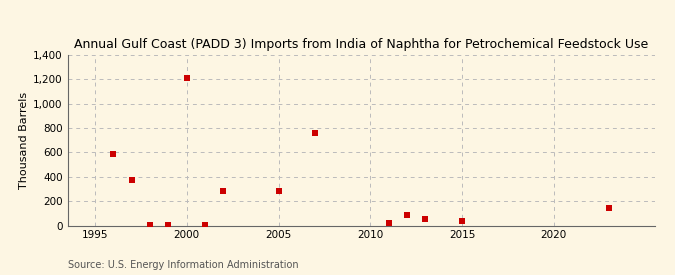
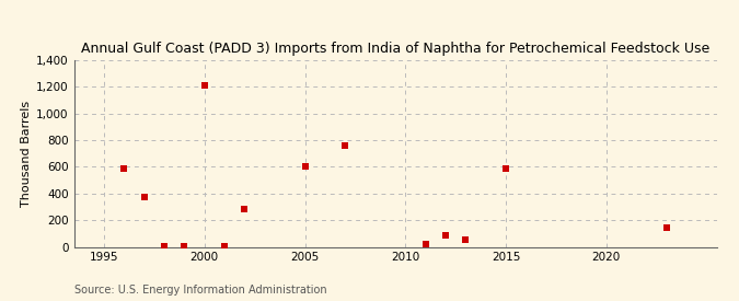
2005: 280 -> 600
2015: 40 -> 590
